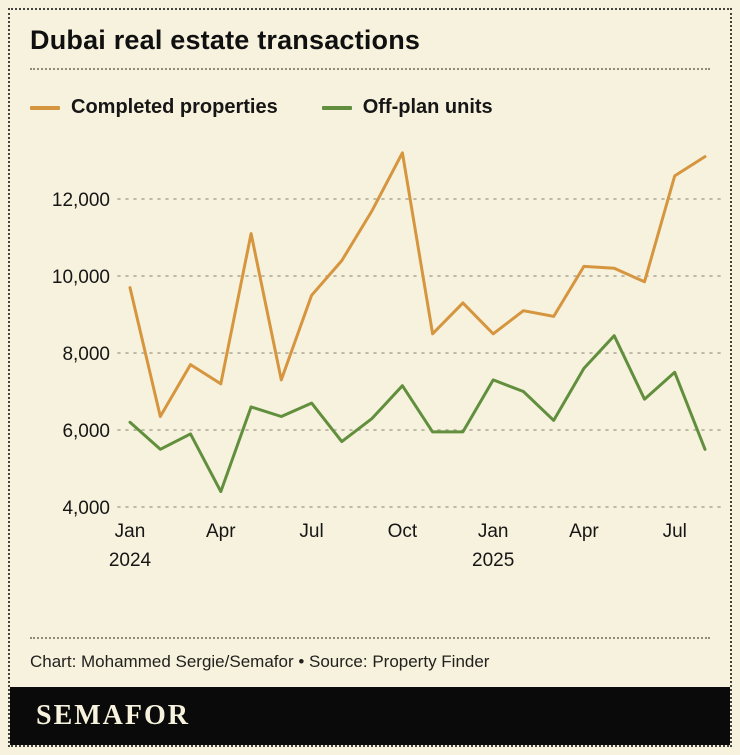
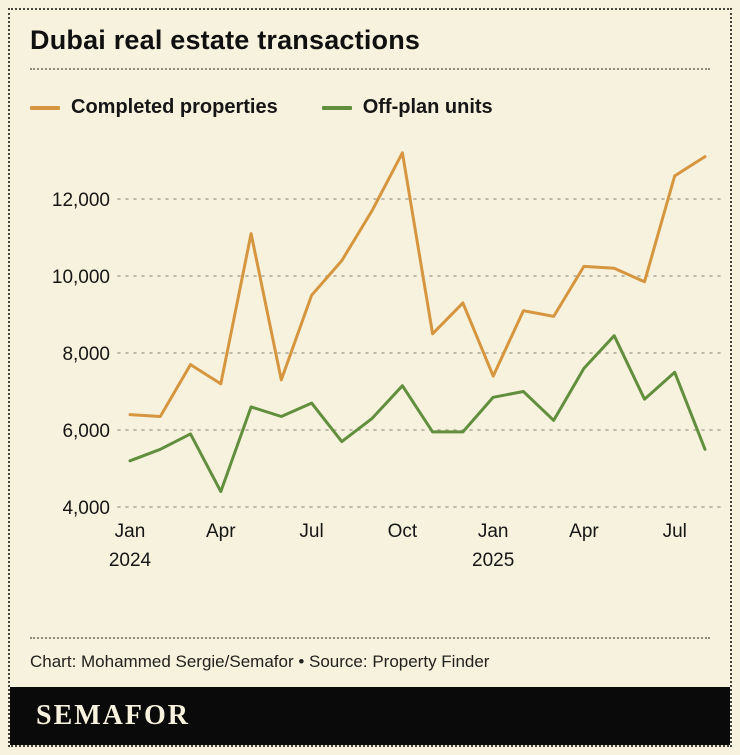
Completed properties/Jan 2024: 9700 -> 6400
Off-plan units/Jan 2024: 6200 -> 5200
Completed properties/Jan 2025: 8500 -> 7400
Off-plan units/Jan 2025: 7300 -> 6800
